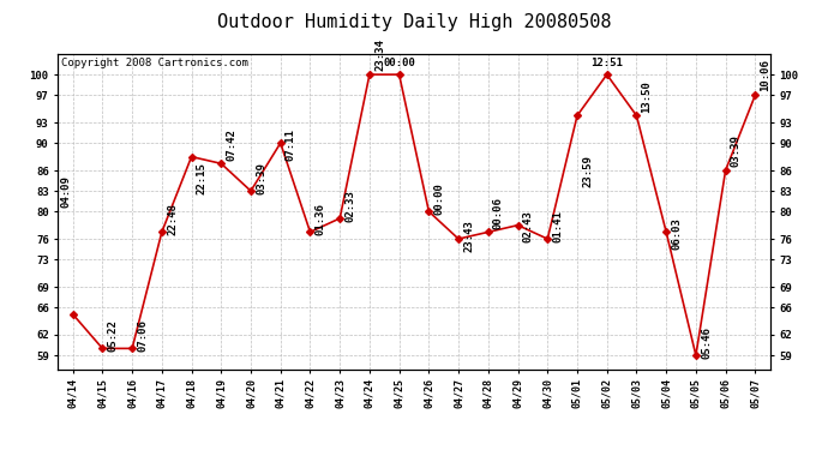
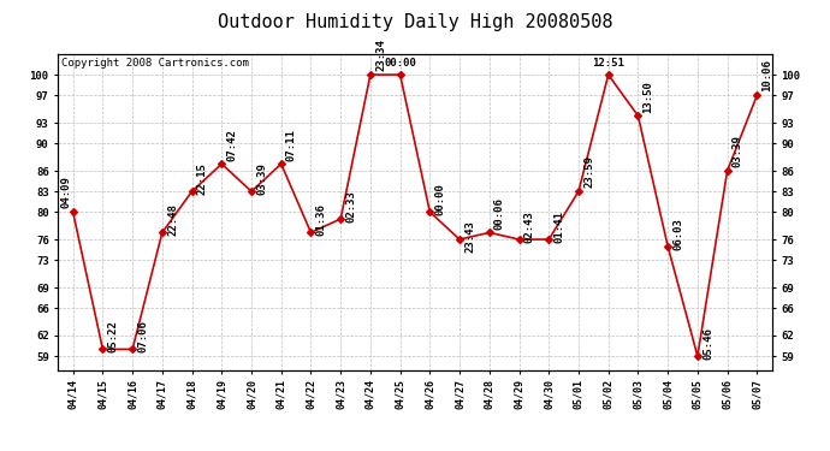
04/14: 65 -> 80
04/18: 88 -> 83
04/21: 90 -> 87
04/29: 78 -> 76
05/01: 94 -> 83
05/04: 77 -> 75
